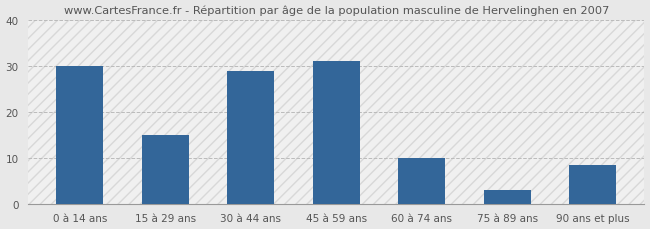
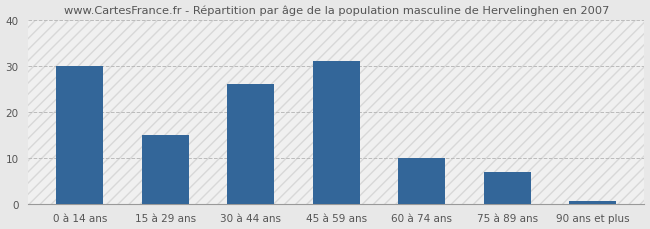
30 à 44 ans: 29.0 -> 26.0
75 à 89 ans: 3.0 -> 7.0
90 ans et plus: 8.5 -> 0.5
